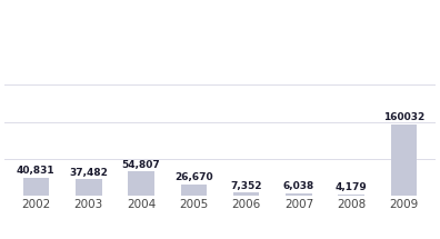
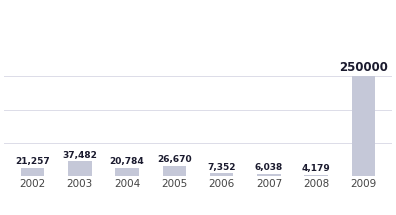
2002: 40,831 -> 21,257
2004: 54,807 -> 20,784
2009: 160032 -> 250000
